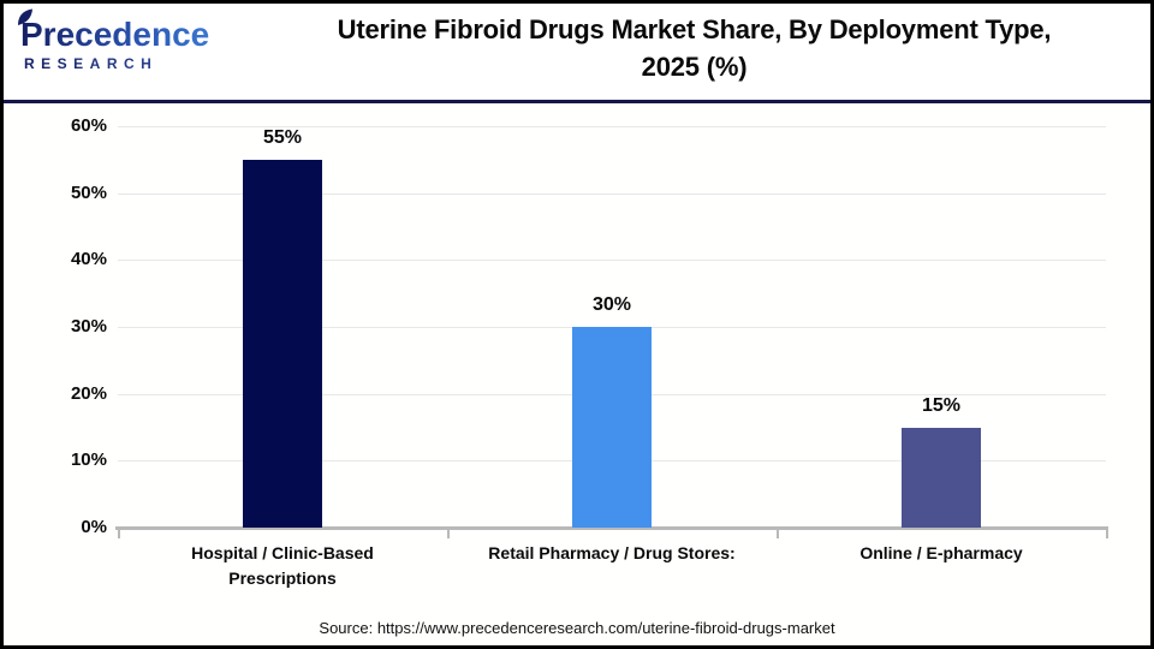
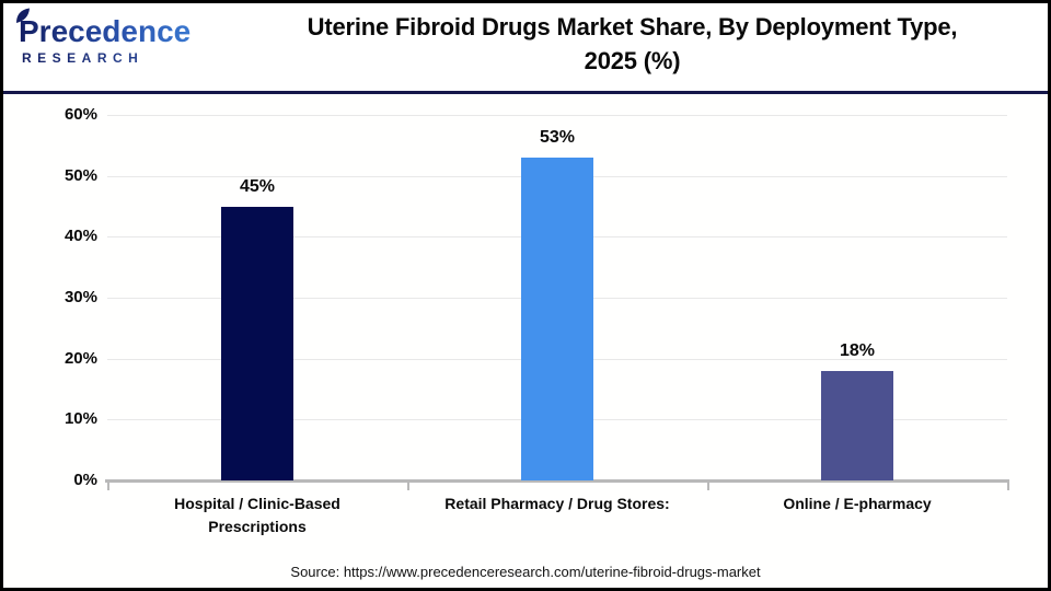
Hospital / Clinic-Based Prescriptions: 55% -> 45%
Retail Pharmacy / Drug Stores:: 30% -> 53%
Online / E-pharmacy: 15% -> 18%
